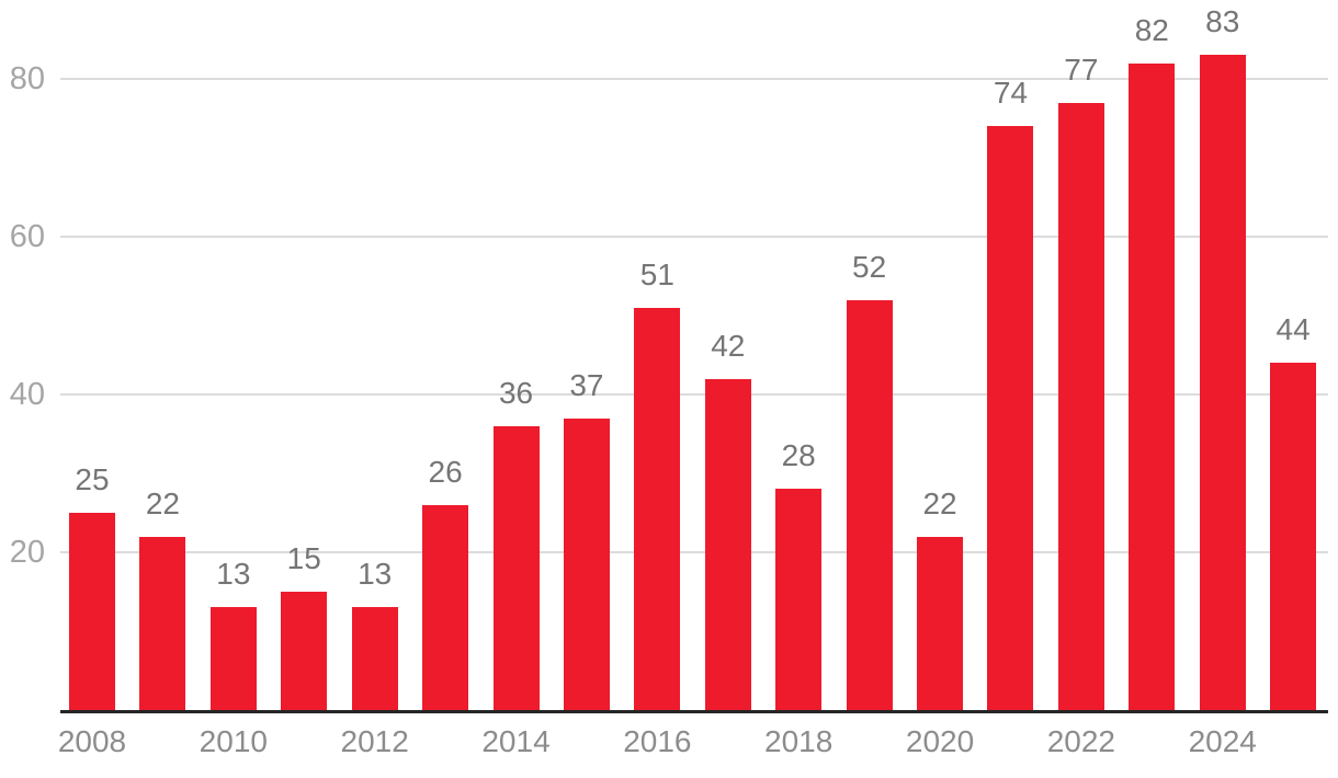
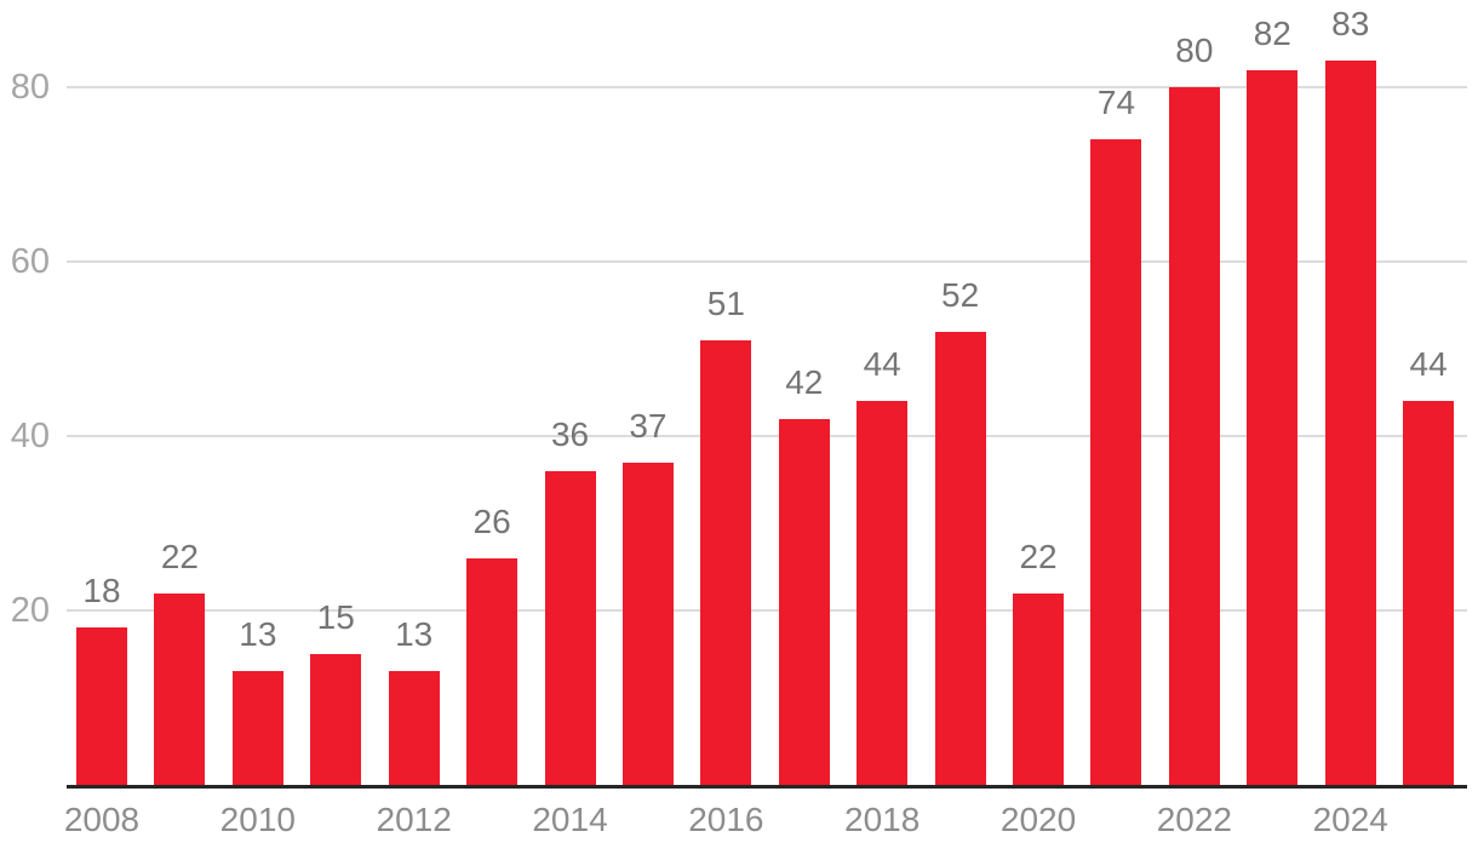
2008: 25 -> 18
2018: 28 -> 44
2022: 77 -> 80
